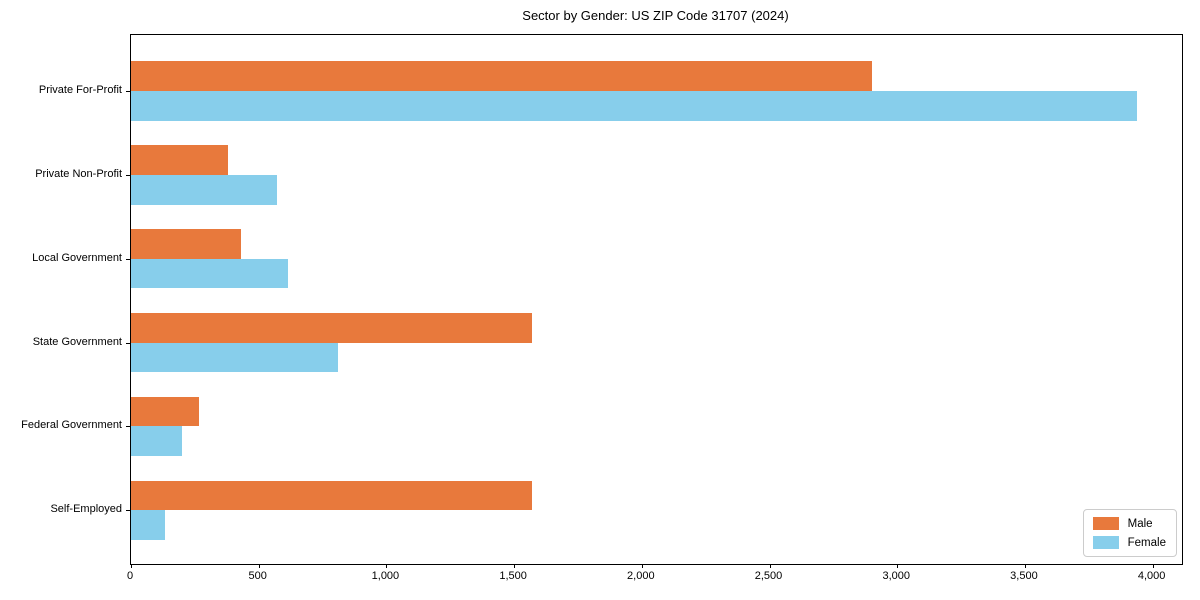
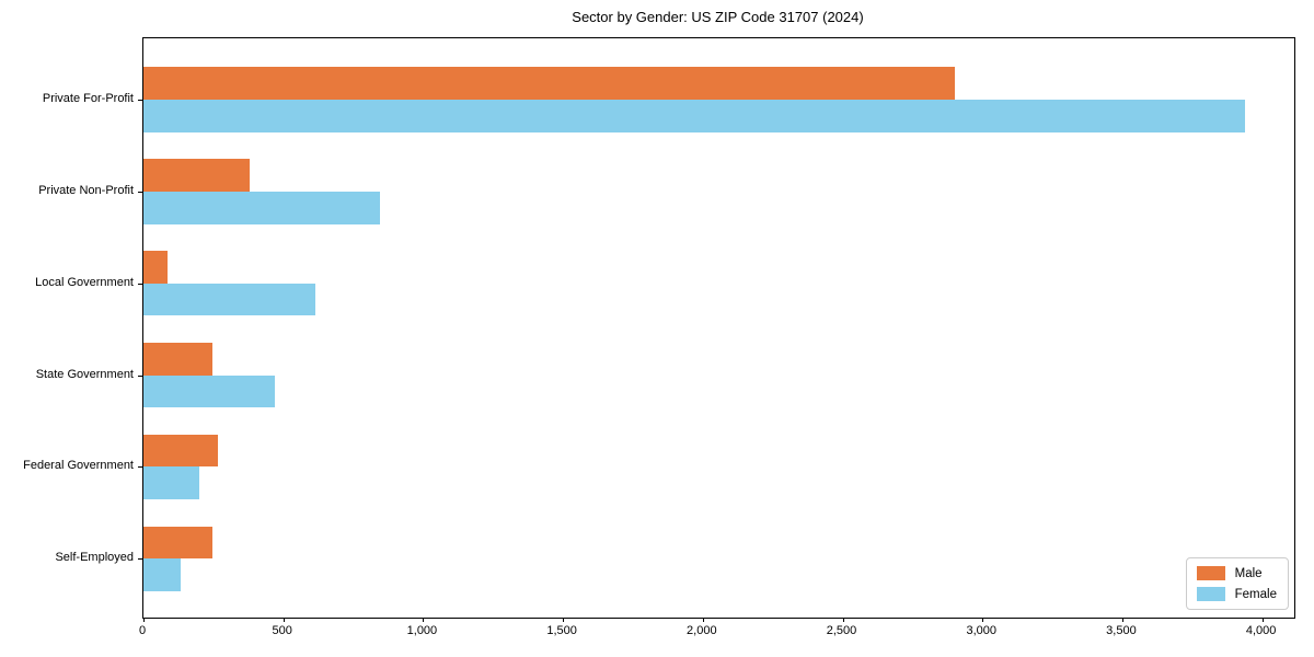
Female/Private Non-Profit: 570 -> 840
Male/Local Government: 430 -> 80
Male/State Government: 1570 -> 240
Female/State Government: 810 -> 470
Male/Self-Employed: 1570 -> 240
